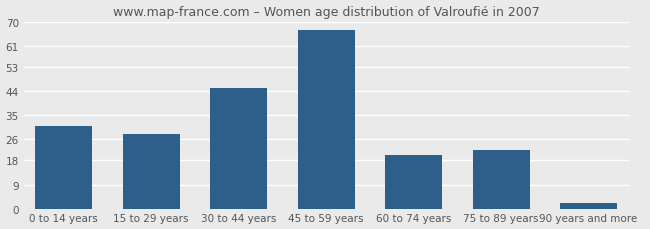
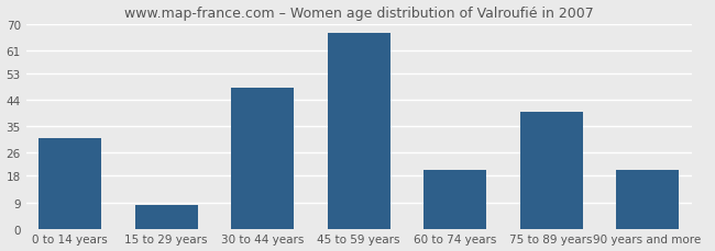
15 to 29 years: 28 -> 8
30 to 44 years: 45 -> 48
75 to 89 years: 22 -> 40
90 years and more: 2 -> 20
